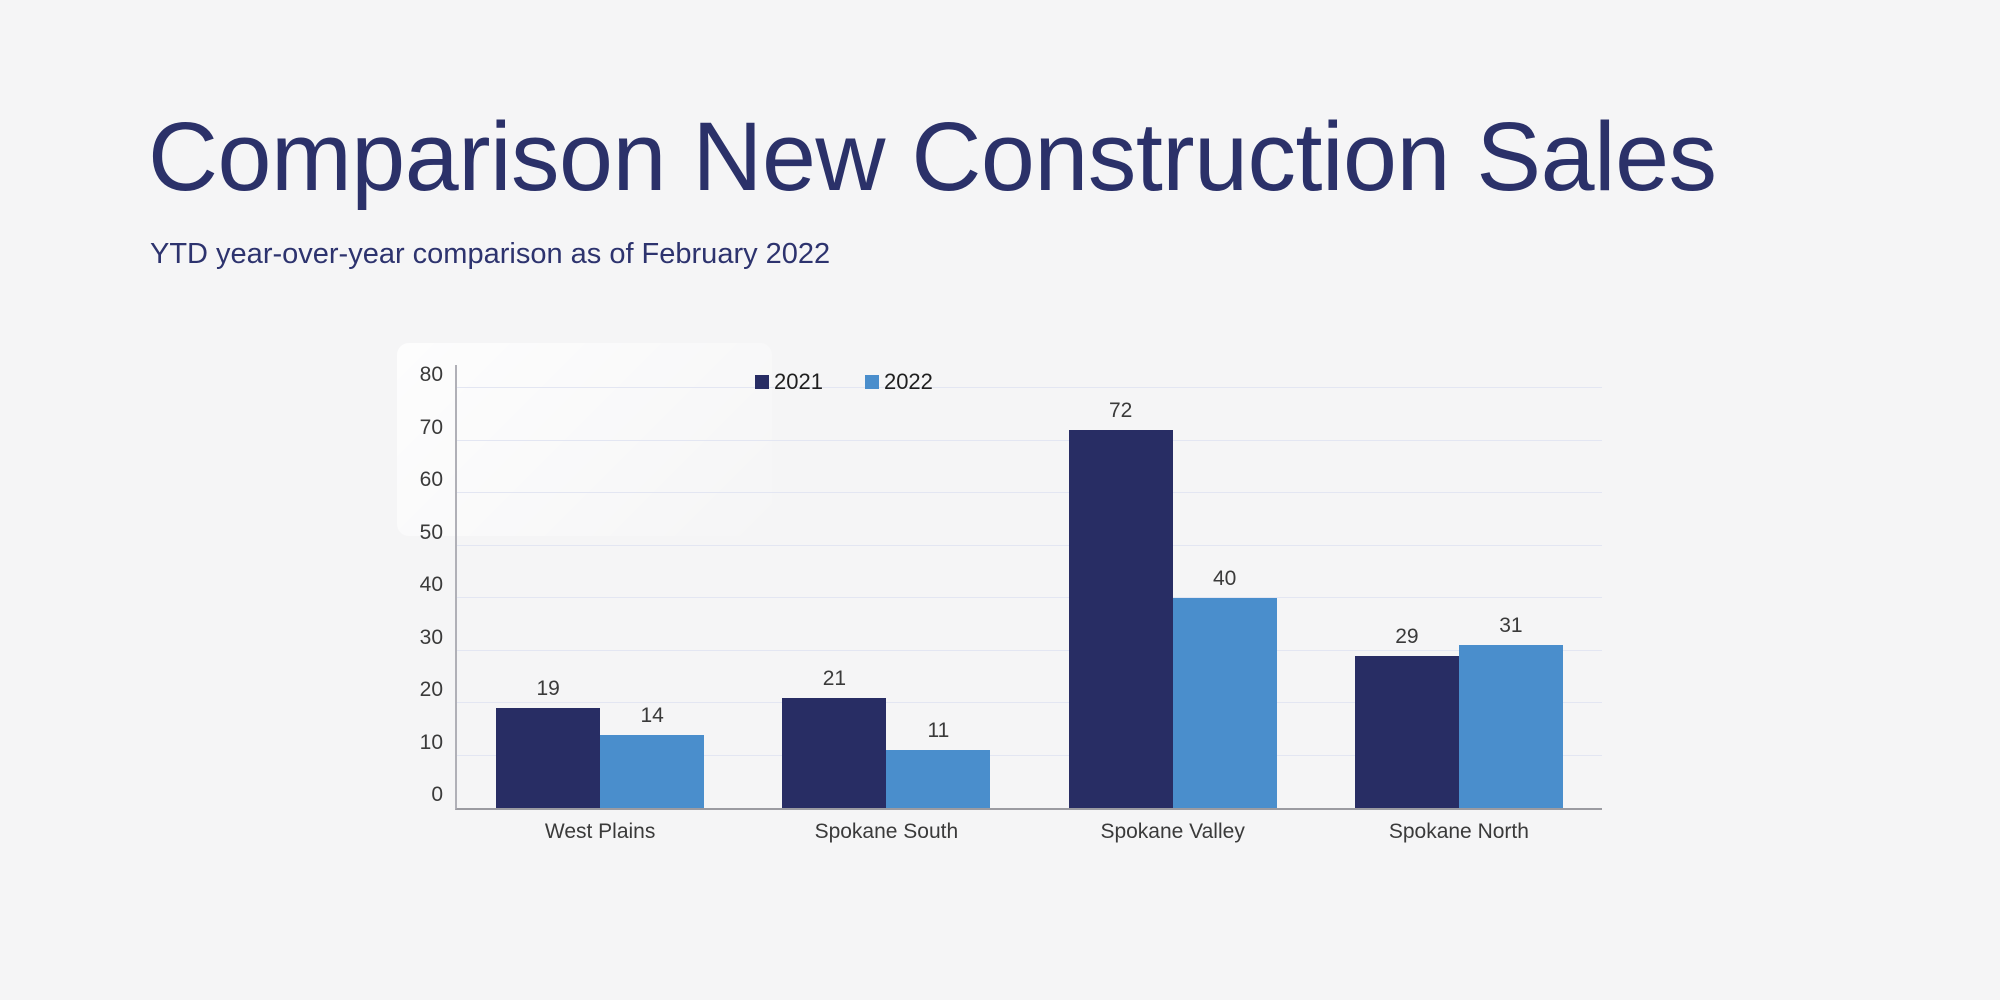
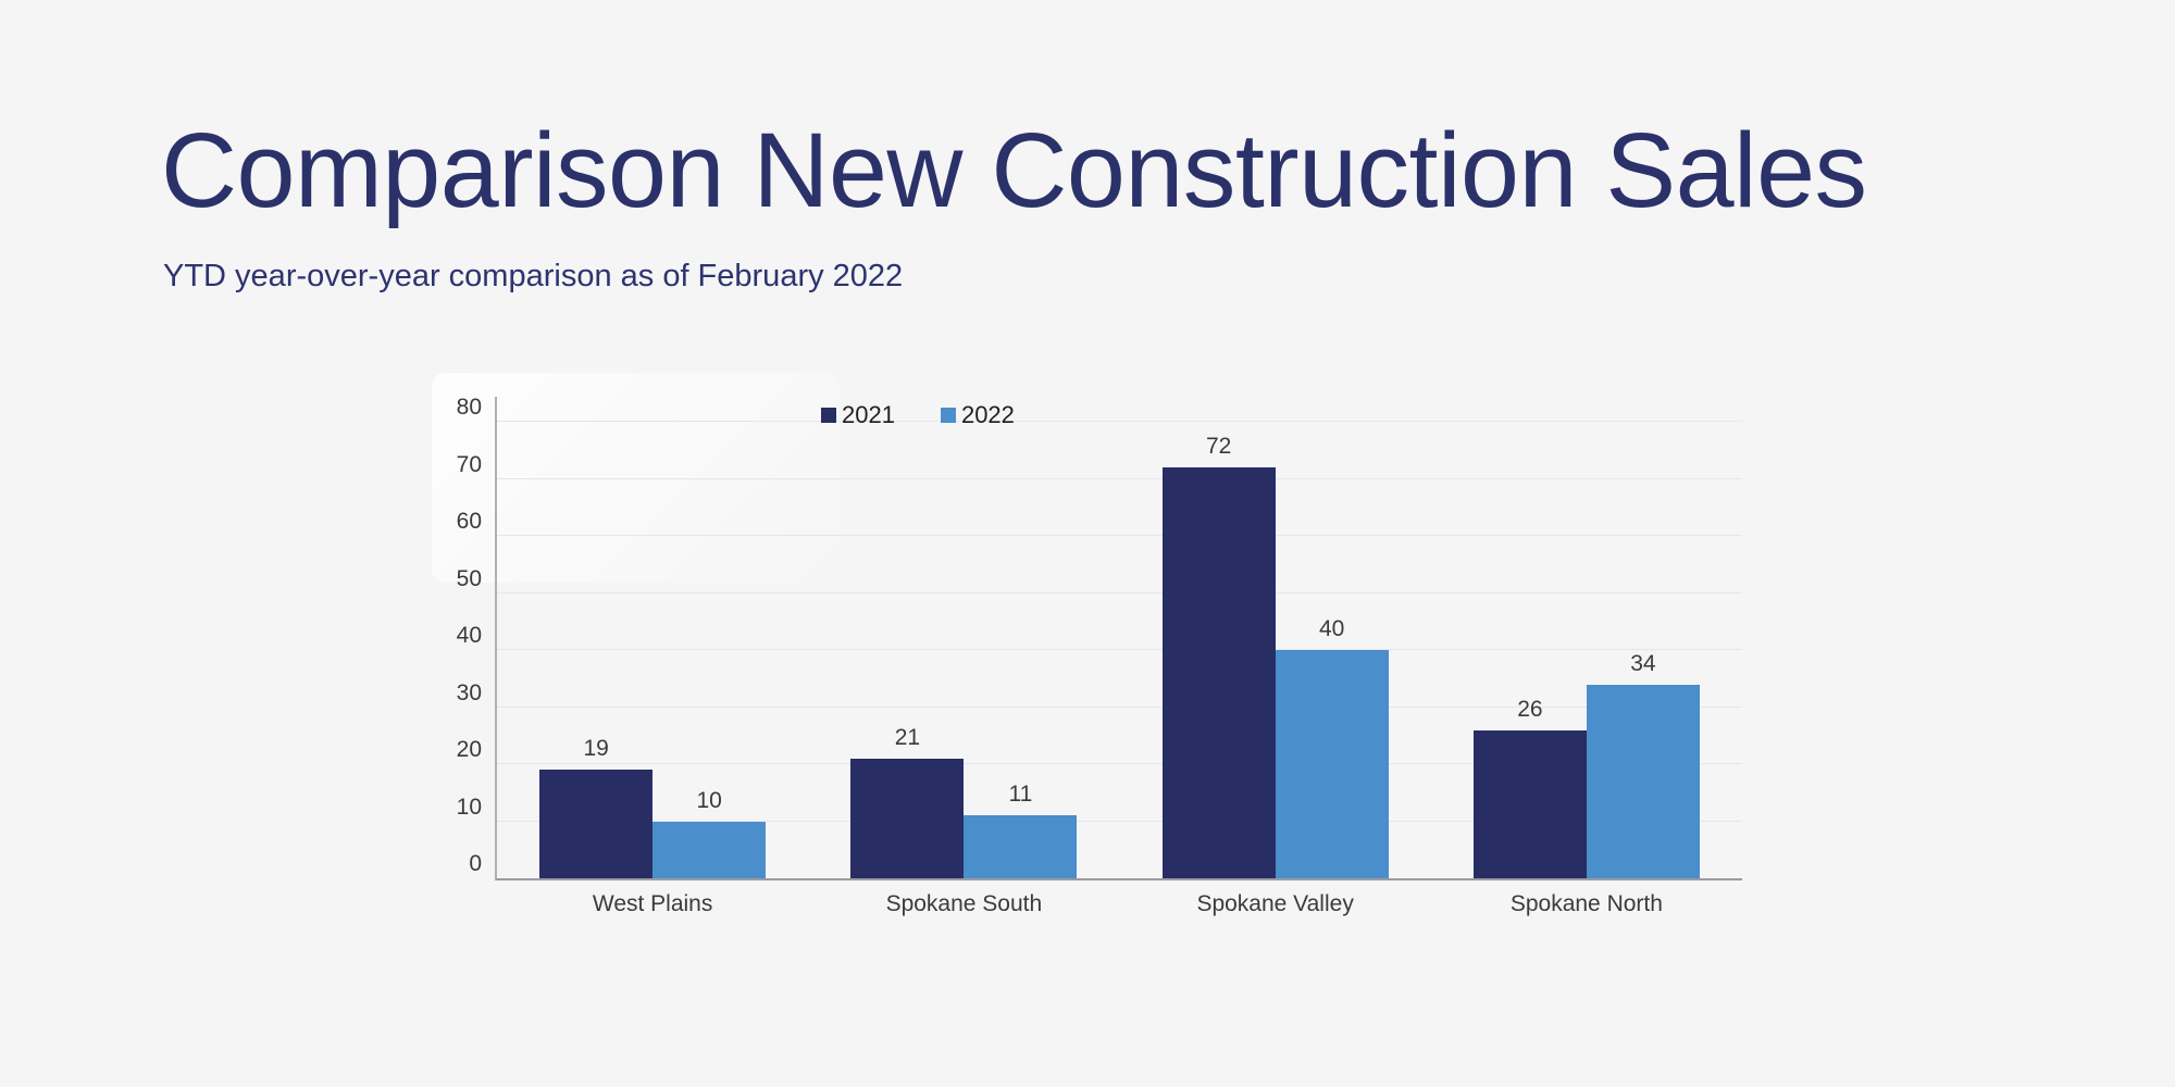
2022/West Plains: 14 -> 10
2021/Spokane North: 29 -> 26
2022/Spokane North: 31 -> 34
